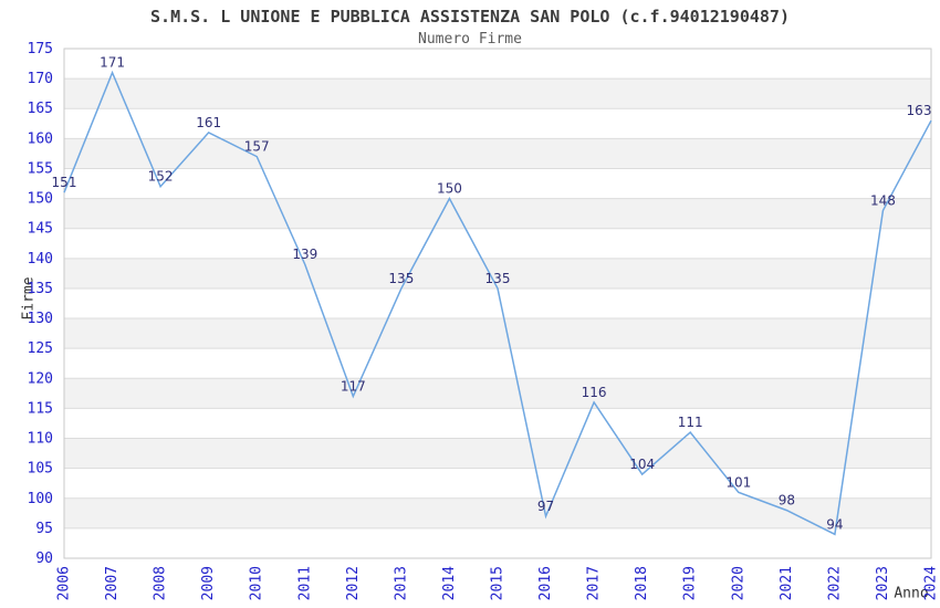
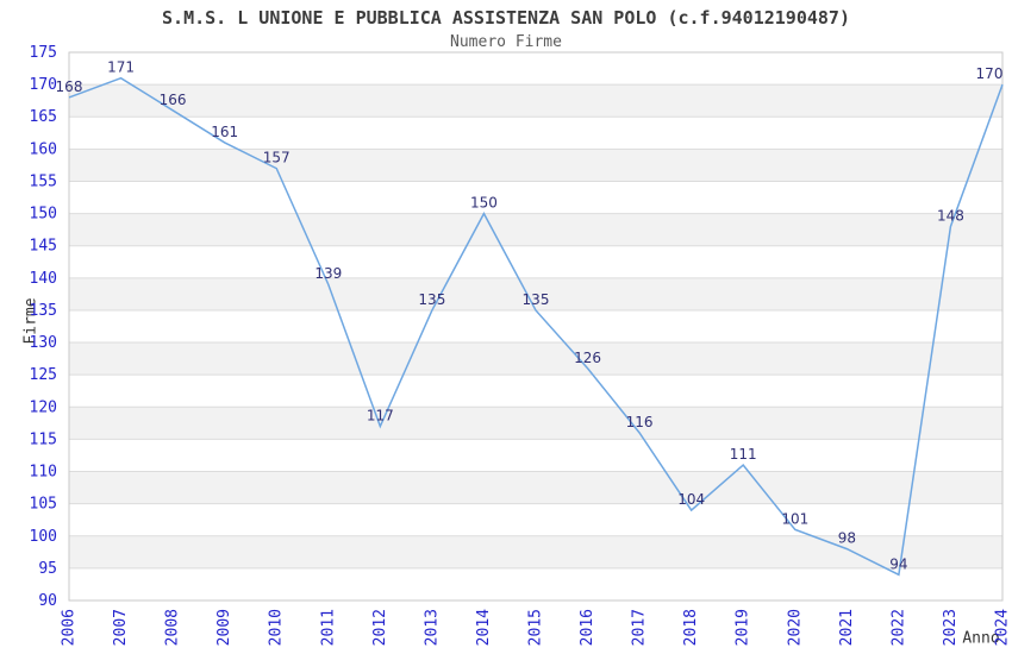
2006: 151 -> 168
2008: 152 -> 166
2016: 97 -> 126
2024: 163 -> 170
